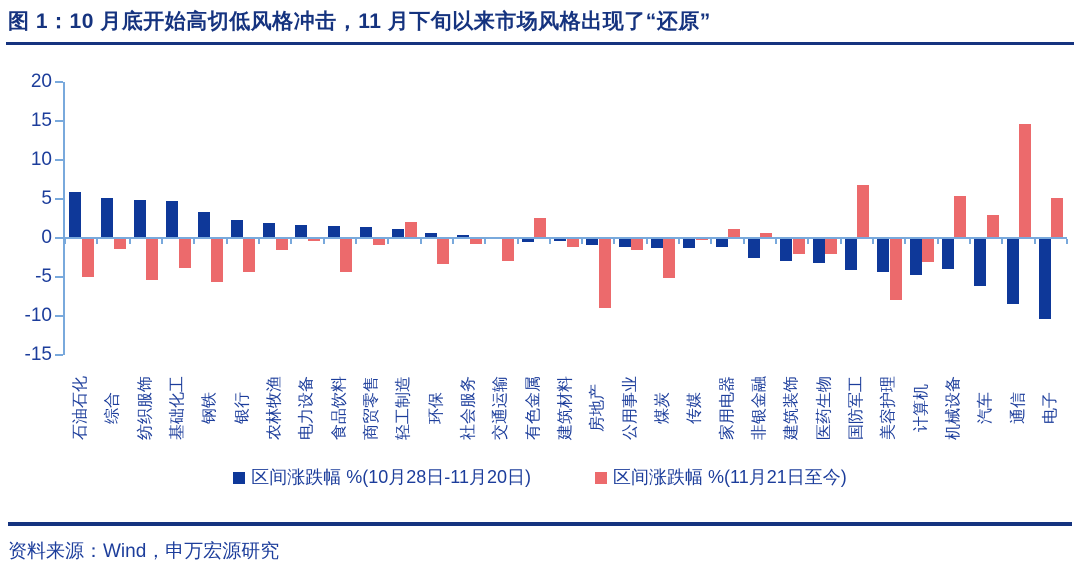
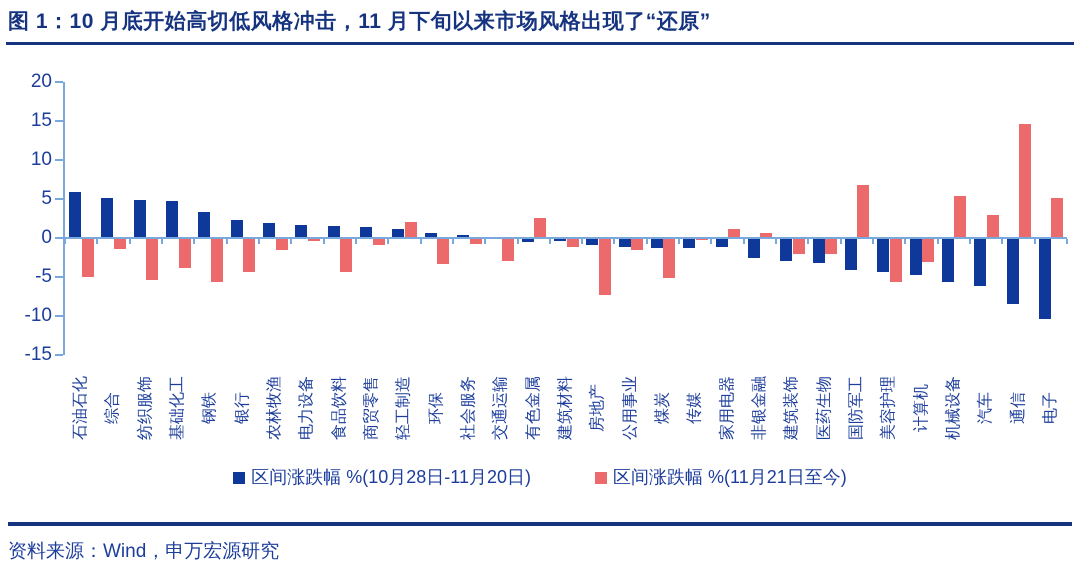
区间涨跌幅 %(11月21日至今)/房地产: -9 -> -7
区间涨跌幅 %(11月21日至今)/美容护理: -8 -> -6
区间涨跌幅 %(10月28日-11月20日)/机械设备: -4 -> -6
